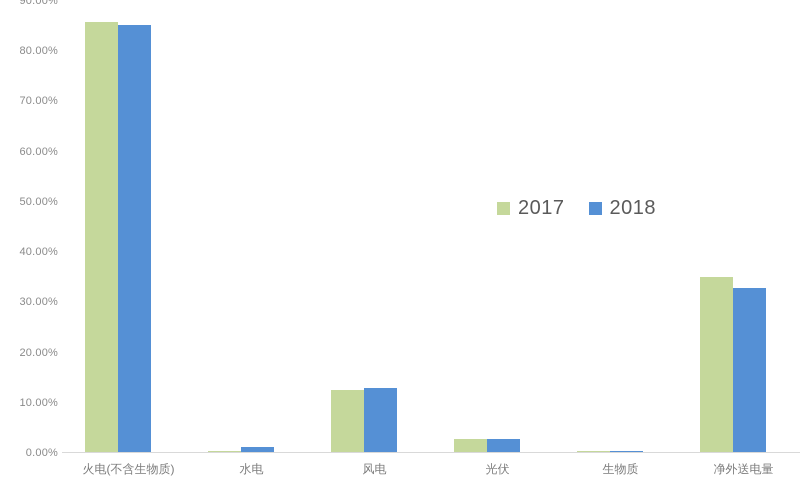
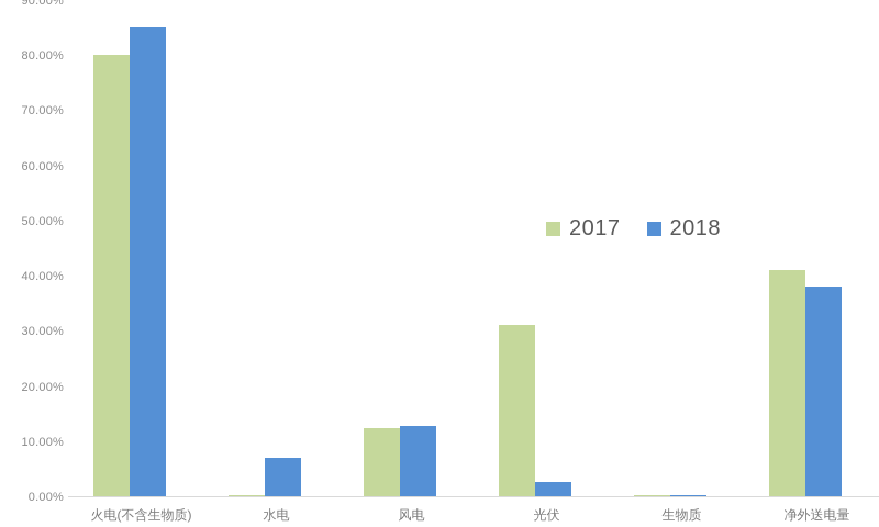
2017/火电(不含生物质): 86% -> 80%
2018/水电: 1% -> 7%
2017/光伏: 2% -> 31%
2017/净外送电量: 35% -> 41%
2018/净外送电量: 33% -> 38%
